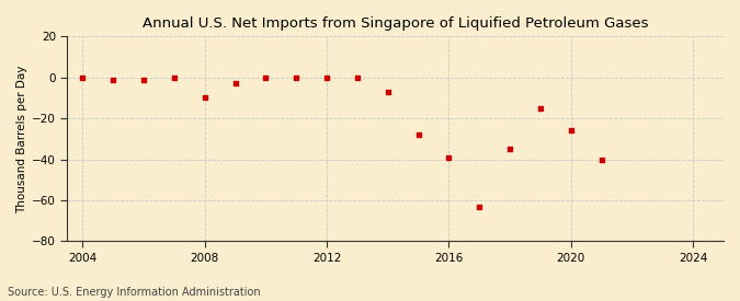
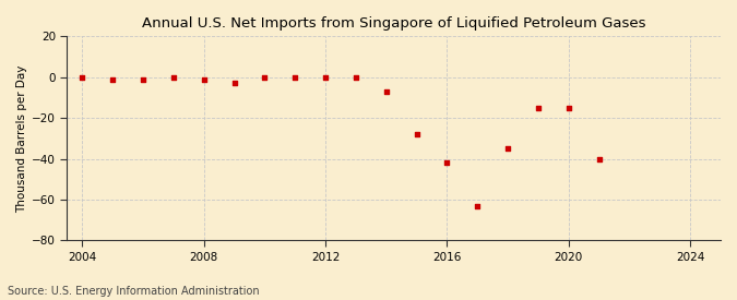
2008: -10 -> -1
2016: -39 -> -42
2020: -26 -> -15
